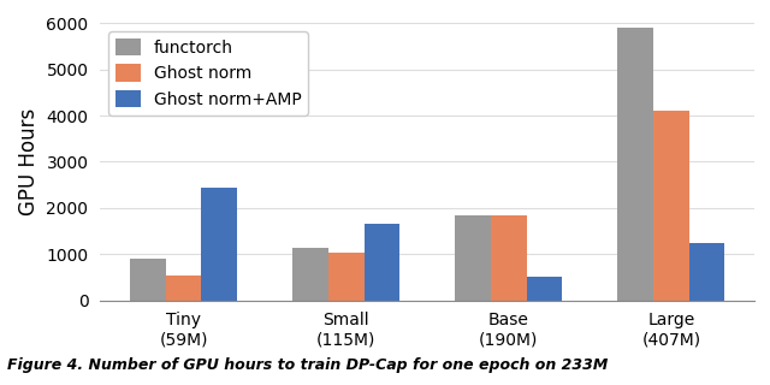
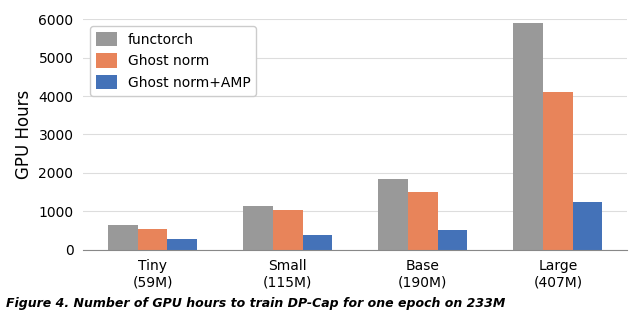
functorch/Tiny (59M): 900 -> 650
Ghost norm+AMP/Tiny (59M): 2450 -> 270
Ghost norm+AMP/Small (115M): 1650 -> 390
Ghost norm/Base (190M): 1850 -> 1490
